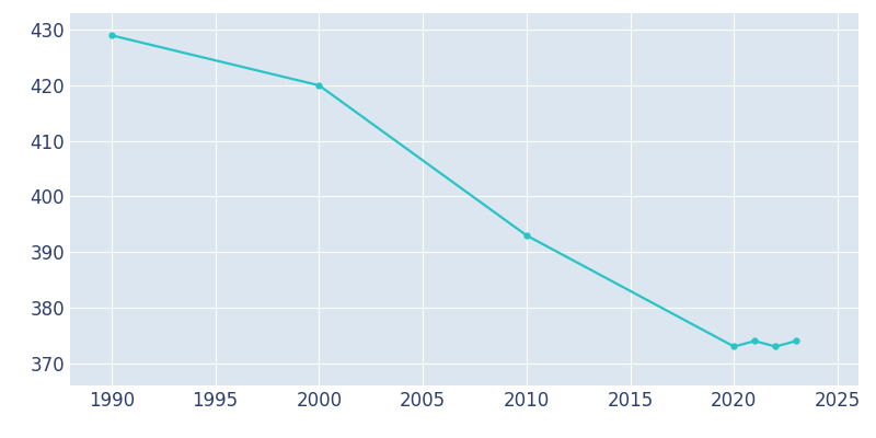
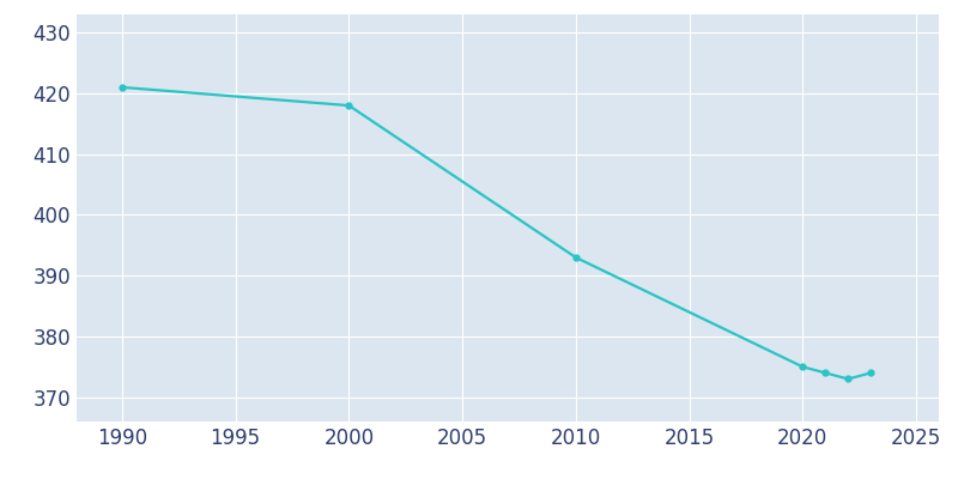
1990: 429 -> 421
2000: 420 -> 418
2020: 373 -> 375
